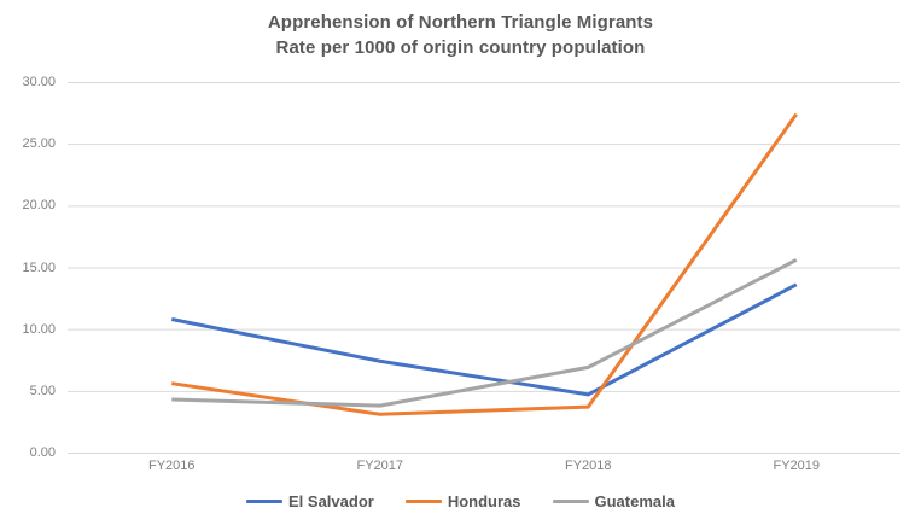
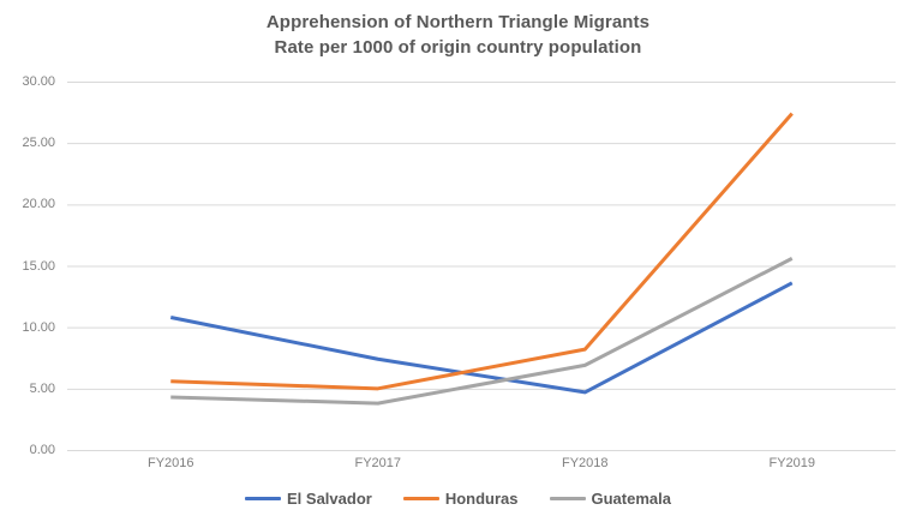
Honduras/FY2017: 3.1 -> 5.0
Honduras/FY2018: 3.7 -> 8.2
